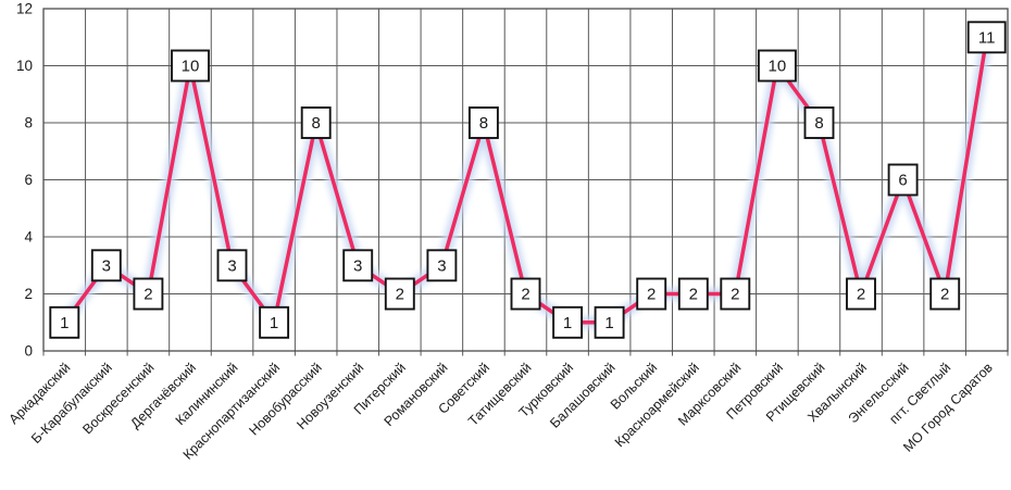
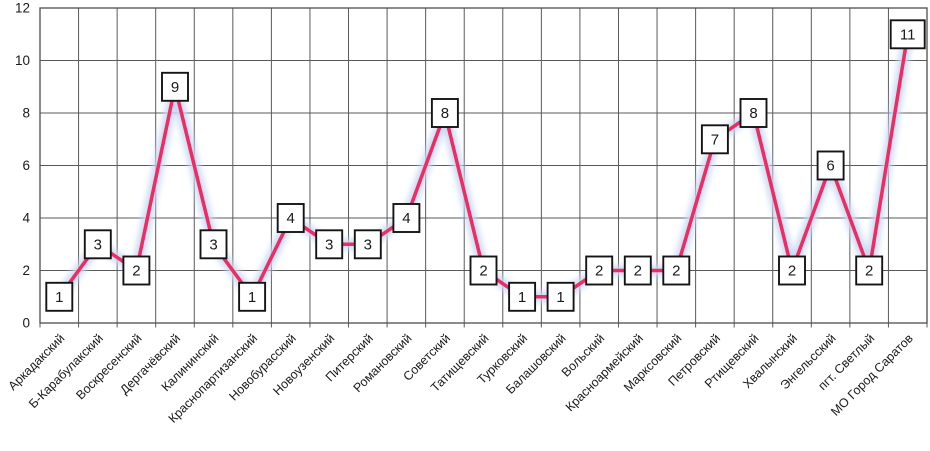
Дергачёвский: 10 -> 9
Новобурасский: 8 -> 4
Питерский: 2 -> 3
Романовский: 3 -> 4
Петровский: 10 -> 7
